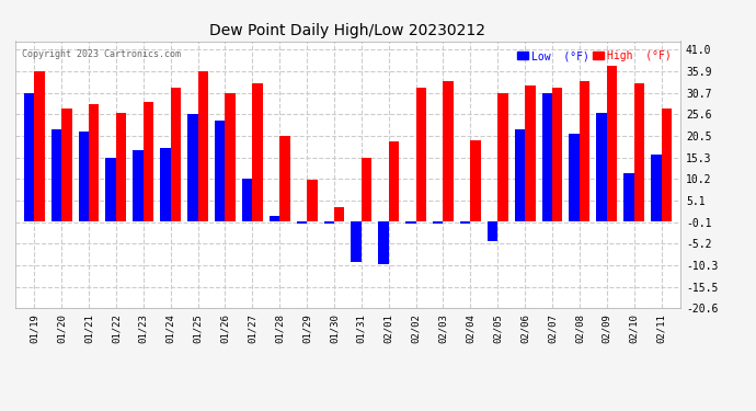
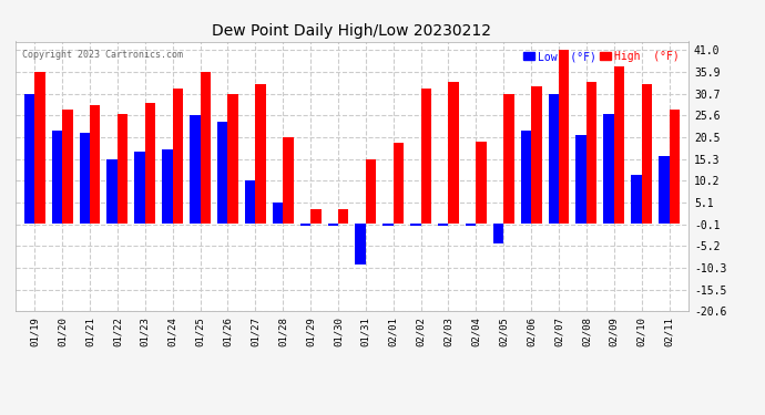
Low (°F)/01/28: 1.5 -> 5.1
High (°F)/01/29: 10.0 -> 3.5
Low (°F)/02/01: -10.0 -> -0.5
High (°F)/02/07: 32.0 -> 41.0
